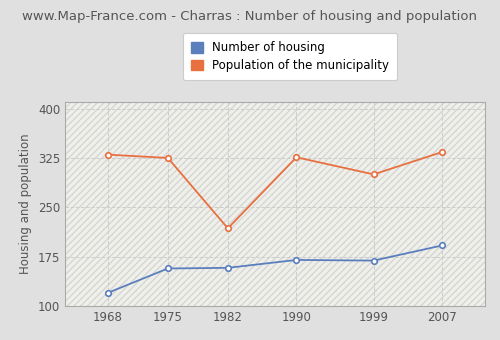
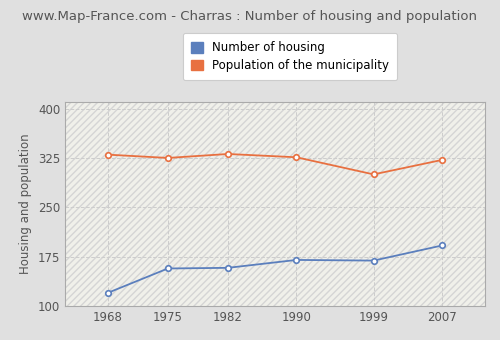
Population of the municipality/1982: 218 -> 331
Population of the municipality/2007: 334 -> 322
